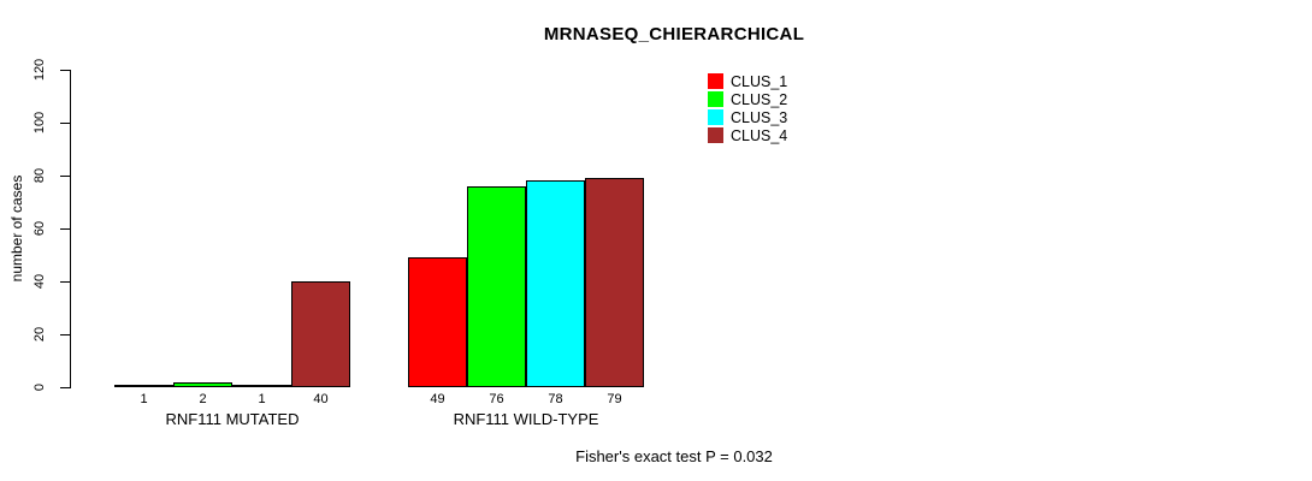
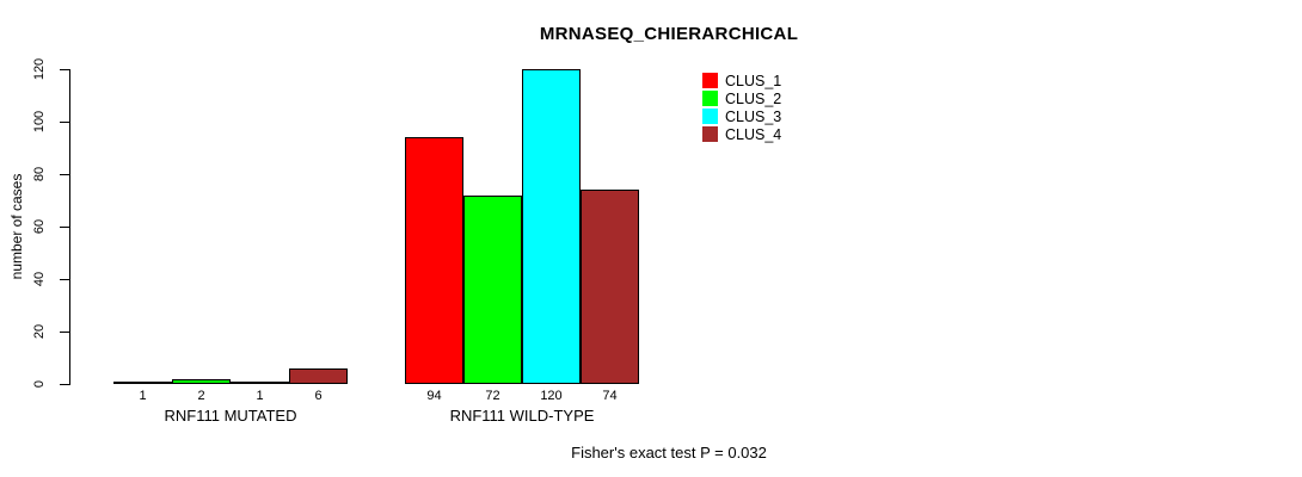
CLUS_4/RNF111 MUTATED: 40 -> 6
CLUS_1/RNF111 WILD-TYPE: 49 -> 94
CLUS_2/RNF111 WILD-TYPE: 76 -> 72
CLUS_3/RNF111 WILD-TYPE: 78 -> 120
CLUS_4/RNF111 WILD-TYPE: 79 -> 74
